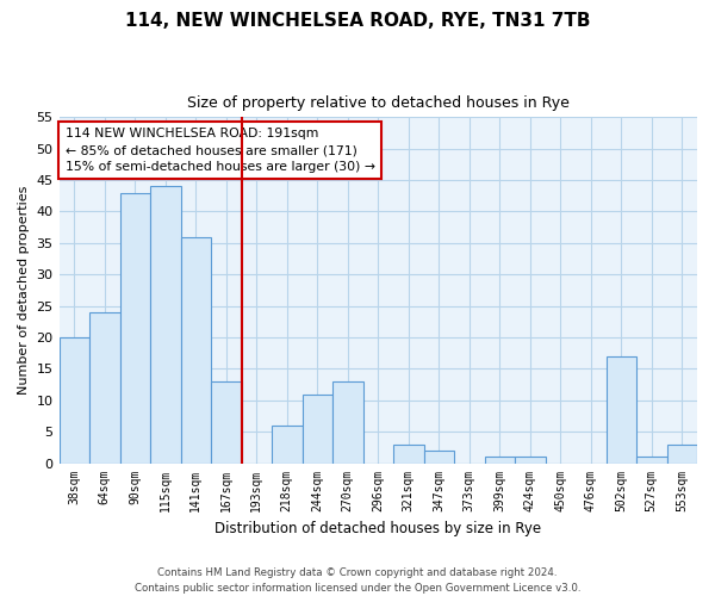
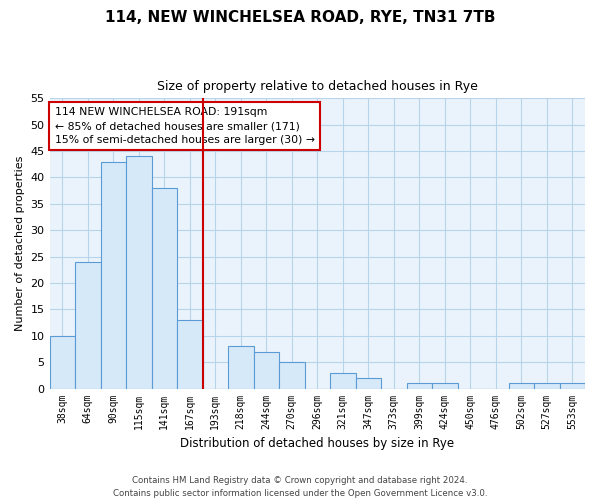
38sqm: 20 -> 10
141sqm: 36 -> 38
218sqm: 6 -> 8
244sqm: 11 -> 7
270sqm: 13 -> 5
502sqm: 17 -> 1
553sqm: 3 -> 1
